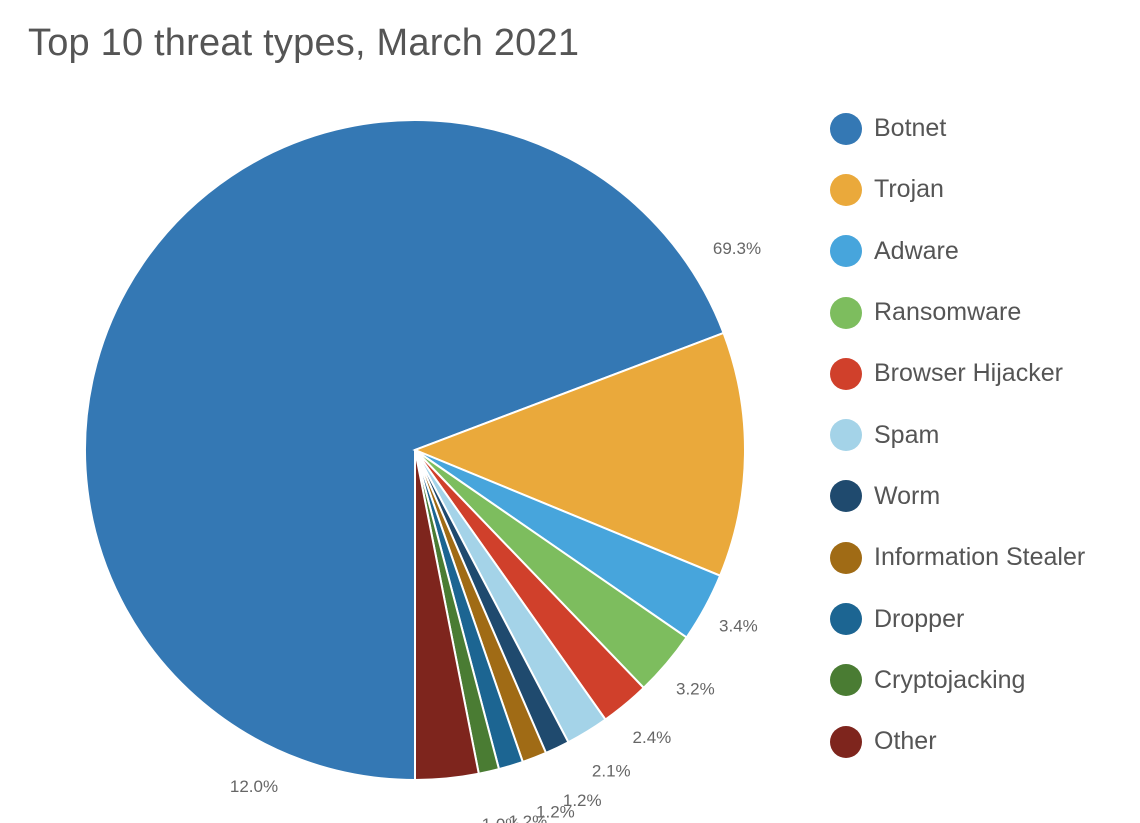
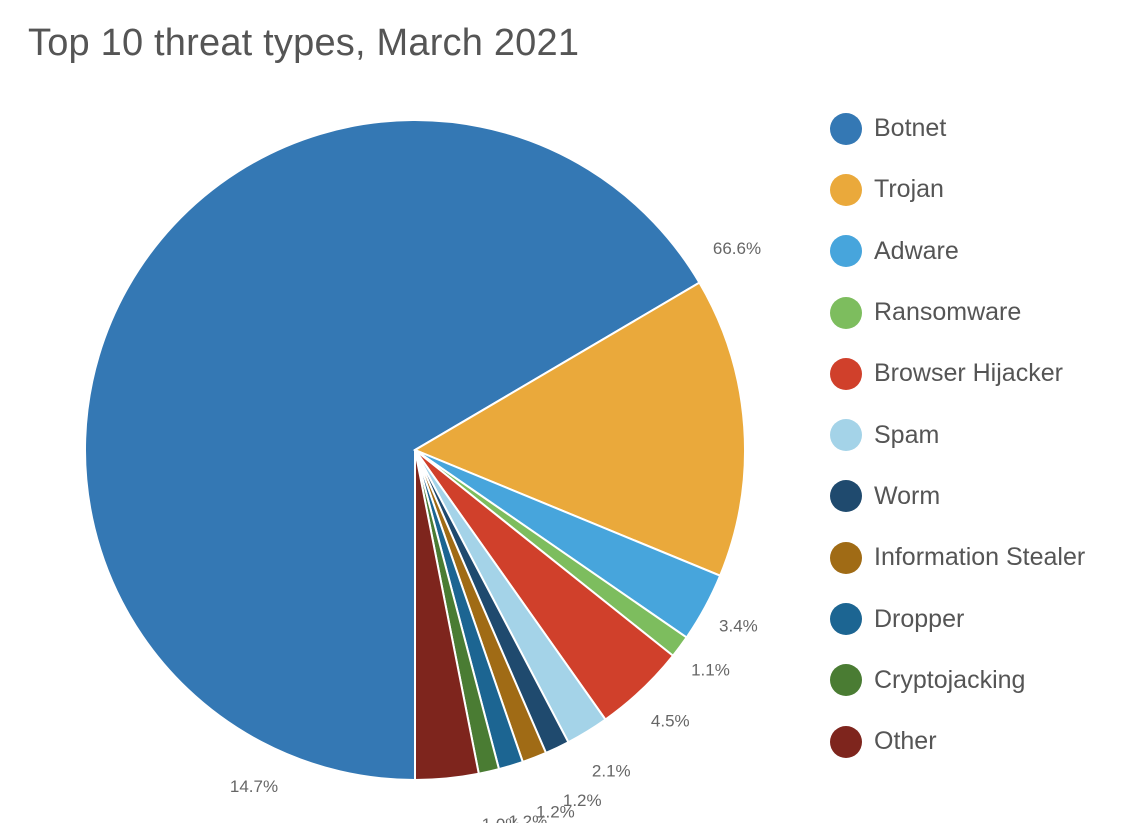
Botnet: 69.3% -> 66.6%
Trojan: 12.0% -> 14.7%
Ransomware: 3.2% -> 1.1%
Browser Hijacker: 2.4% -> 4.5%
